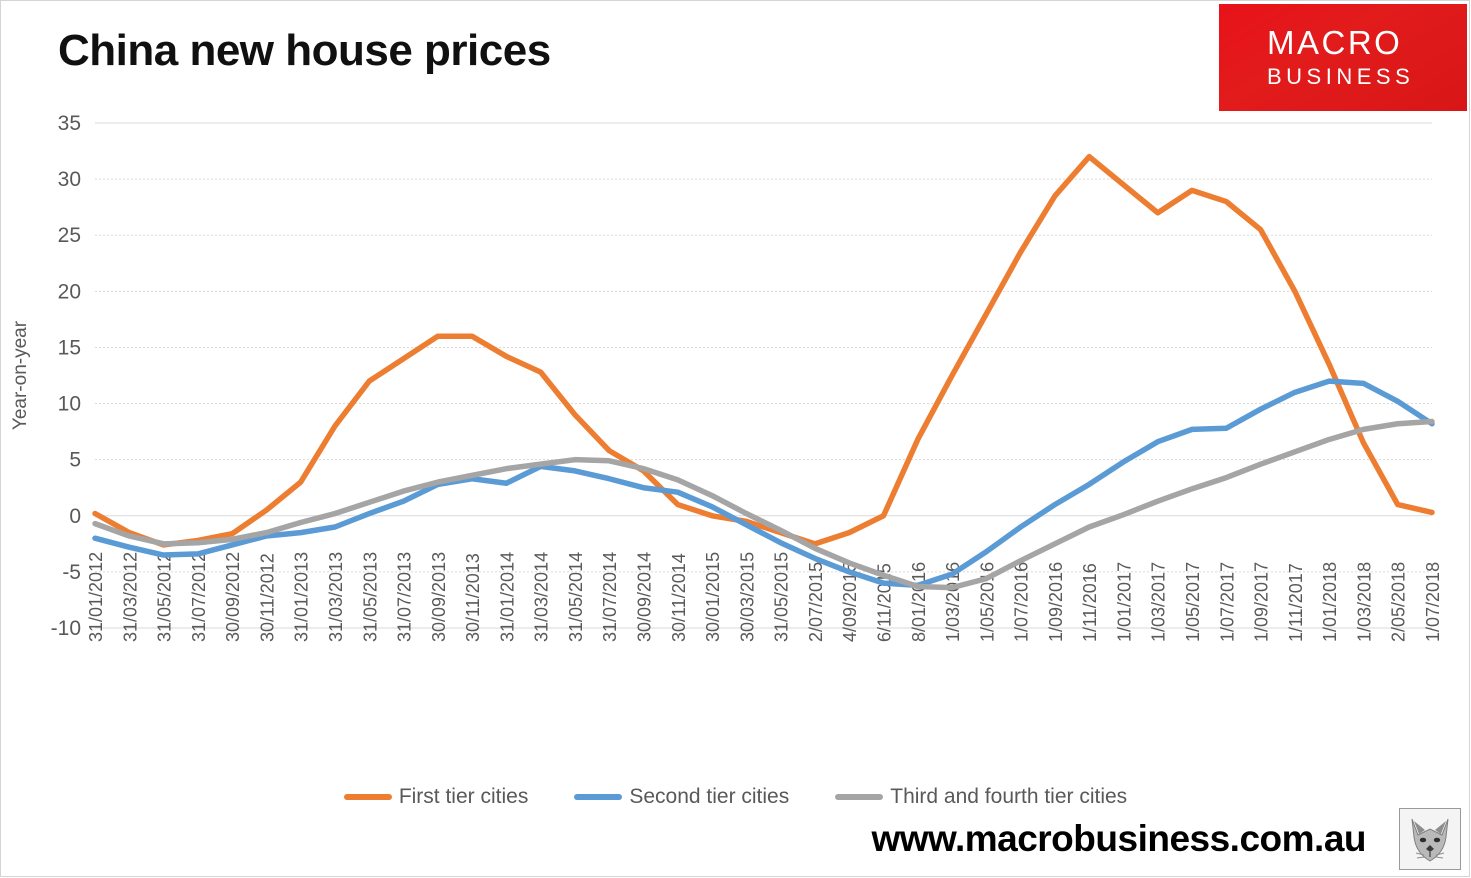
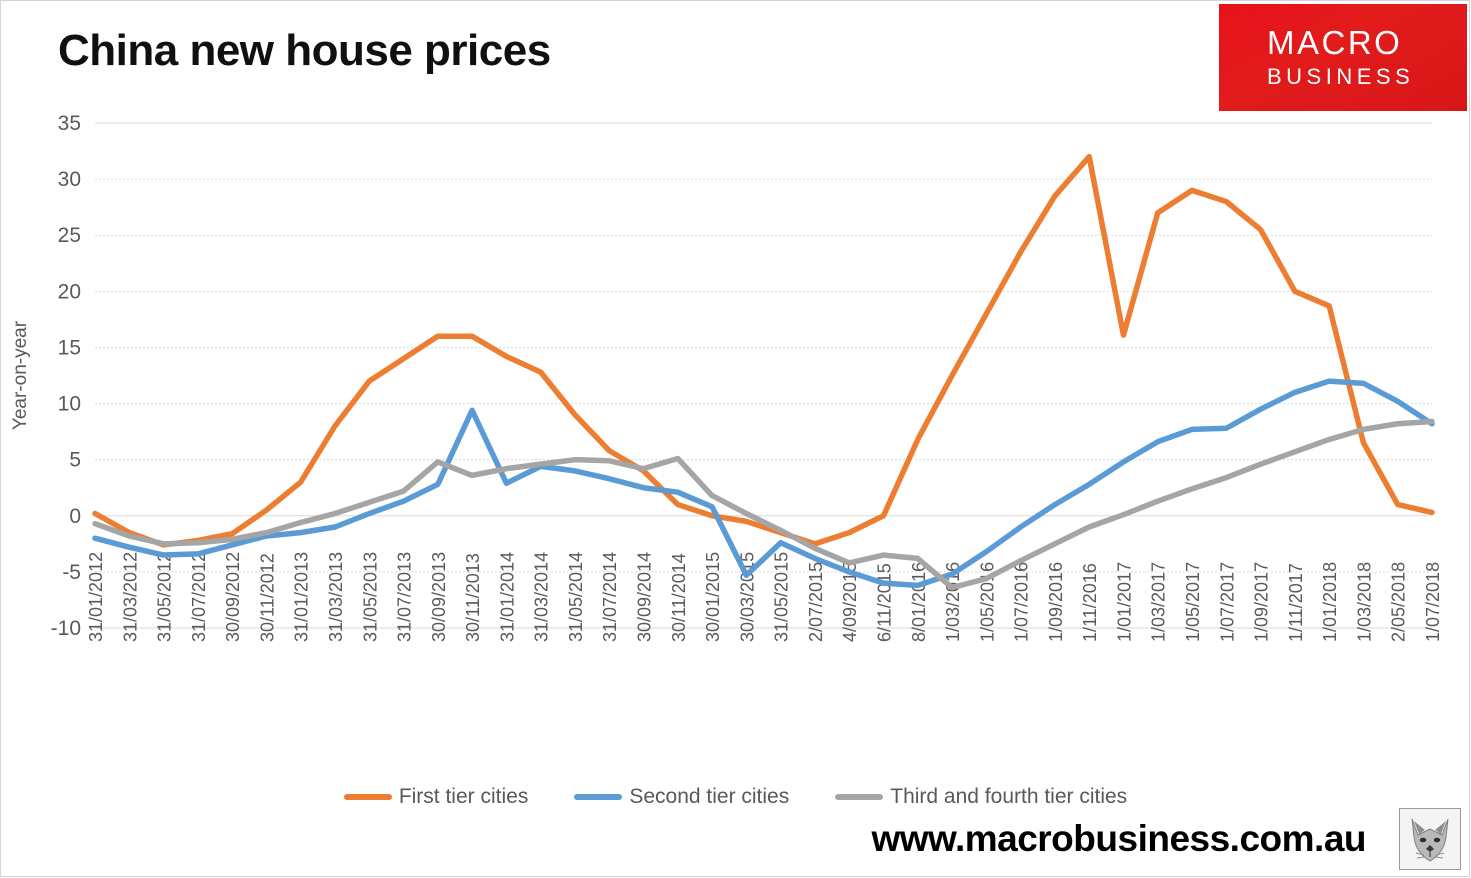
Third and fourth tier cities/30/09/2013: 3.0 -> 4.8
Second tier cities/30/11/2013: 3.3 -> 9.4
Third and fourth tier cities/30/11/2014: 3.2 -> 5.1
Second tier cities/30/03/2015: -0.8 -> -5.3
Third and fourth tier cities/6/11/2015: -5.3 -> -3.5
Third and fourth tier cities/8/01/2016: -6.3 -> -3.8
First tier cities/1/01/2017: 29.5 -> 16.1
First tier cities/1/01/2018: 13.5 -> 18.7
